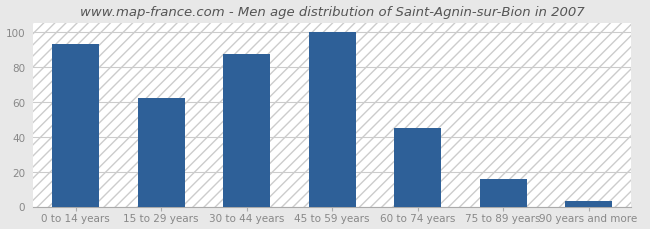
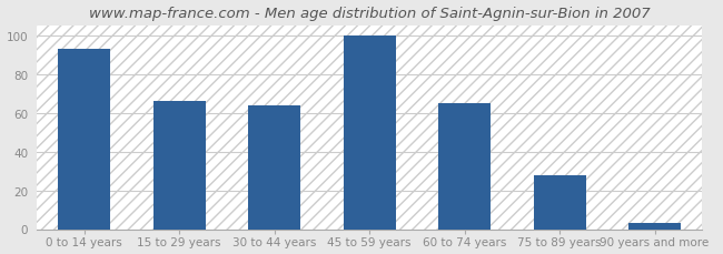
15 to 29 years: 62 -> 66
30 to 44 years: 87 -> 64
60 to 74 years: 45 -> 65
75 to 89 years: 16 -> 28
